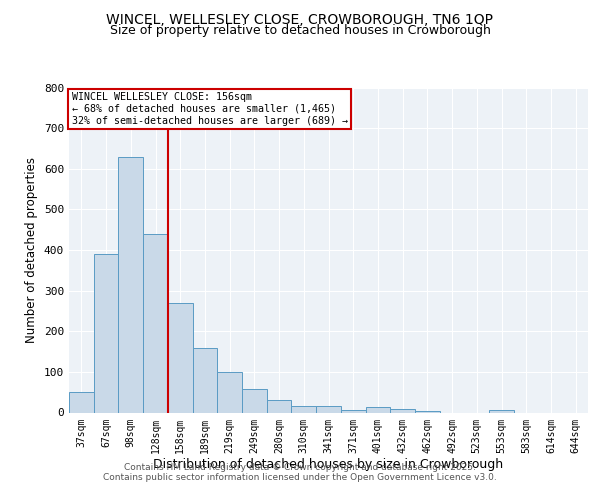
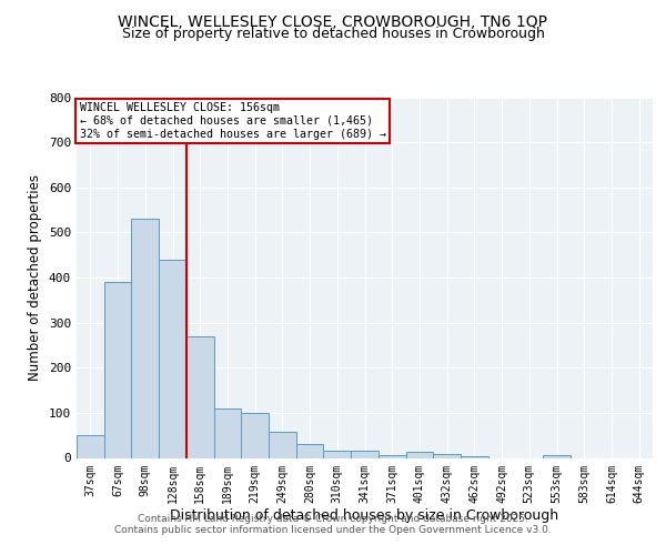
98sqm: 630 -> 530
189sqm: 158 -> 110
